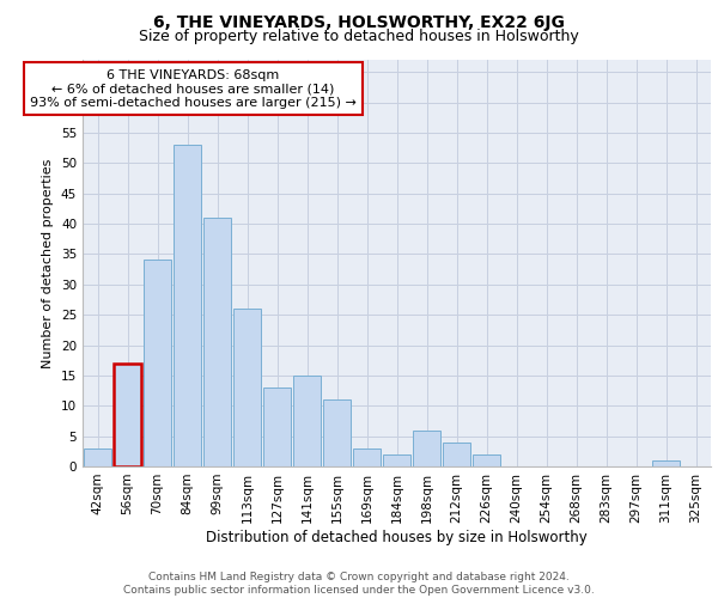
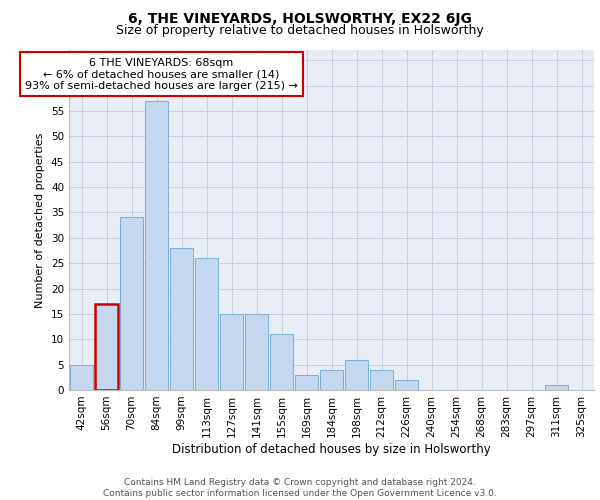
42sqm: 3 -> 5
84sqm: 53 -> 57
99sqm: 41 -> 28
127sqm: 13 -> 15
184sqm: 2 -> 4
